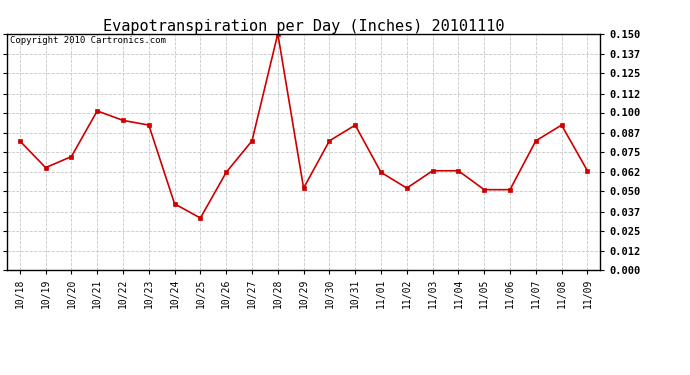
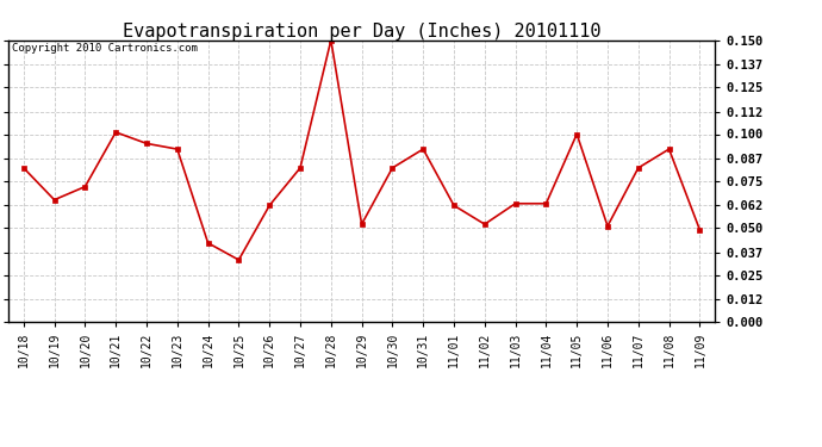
11/05: 0.051 -> 0.100
11/09: 0.063 -> 0.049
